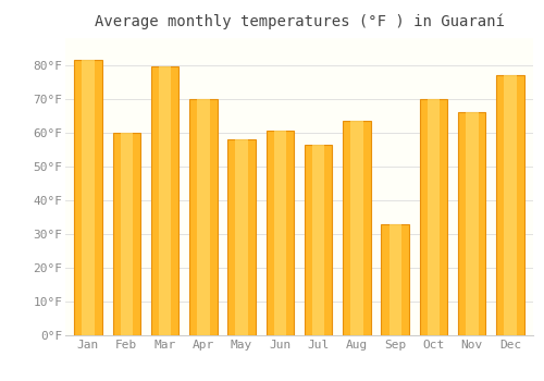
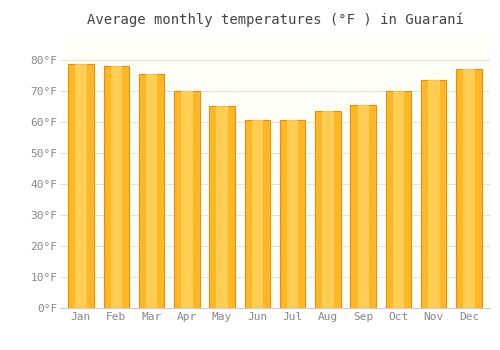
Jan: 81.5°F -> 78.5°F
Feb: 60.0°F -> 78.0°F
Mar: 79.5°F -> 75.5°F
May: 58.0°F -> 65.0°F
Jul: 56.5°F -> 60.5°F
Sep: 33.0°F -> 65.5°F
Nov: 66.0°F -> 73.5°F
